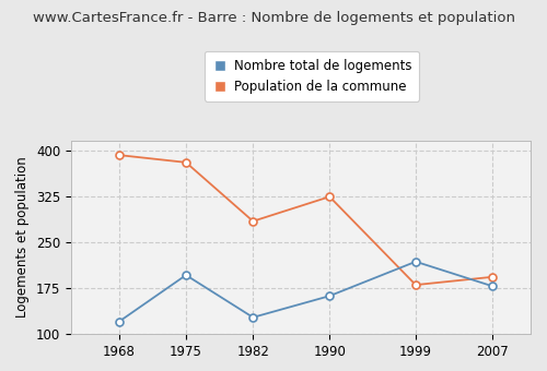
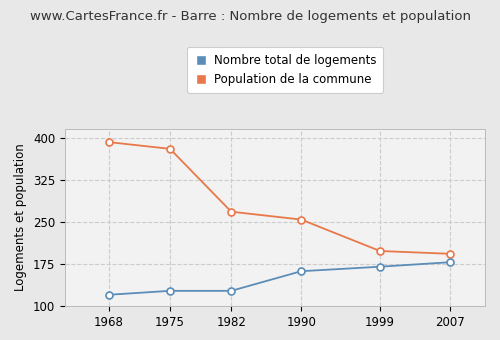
Nombre total de logements/1975: 196 -> 127
Population de la commune/1982: 284 -> 268
Population de la commune/1990: 324 -> 254
Nombre total de logements/1999: 218 -> 170
Population de la commune/1999: 180 -> 198
